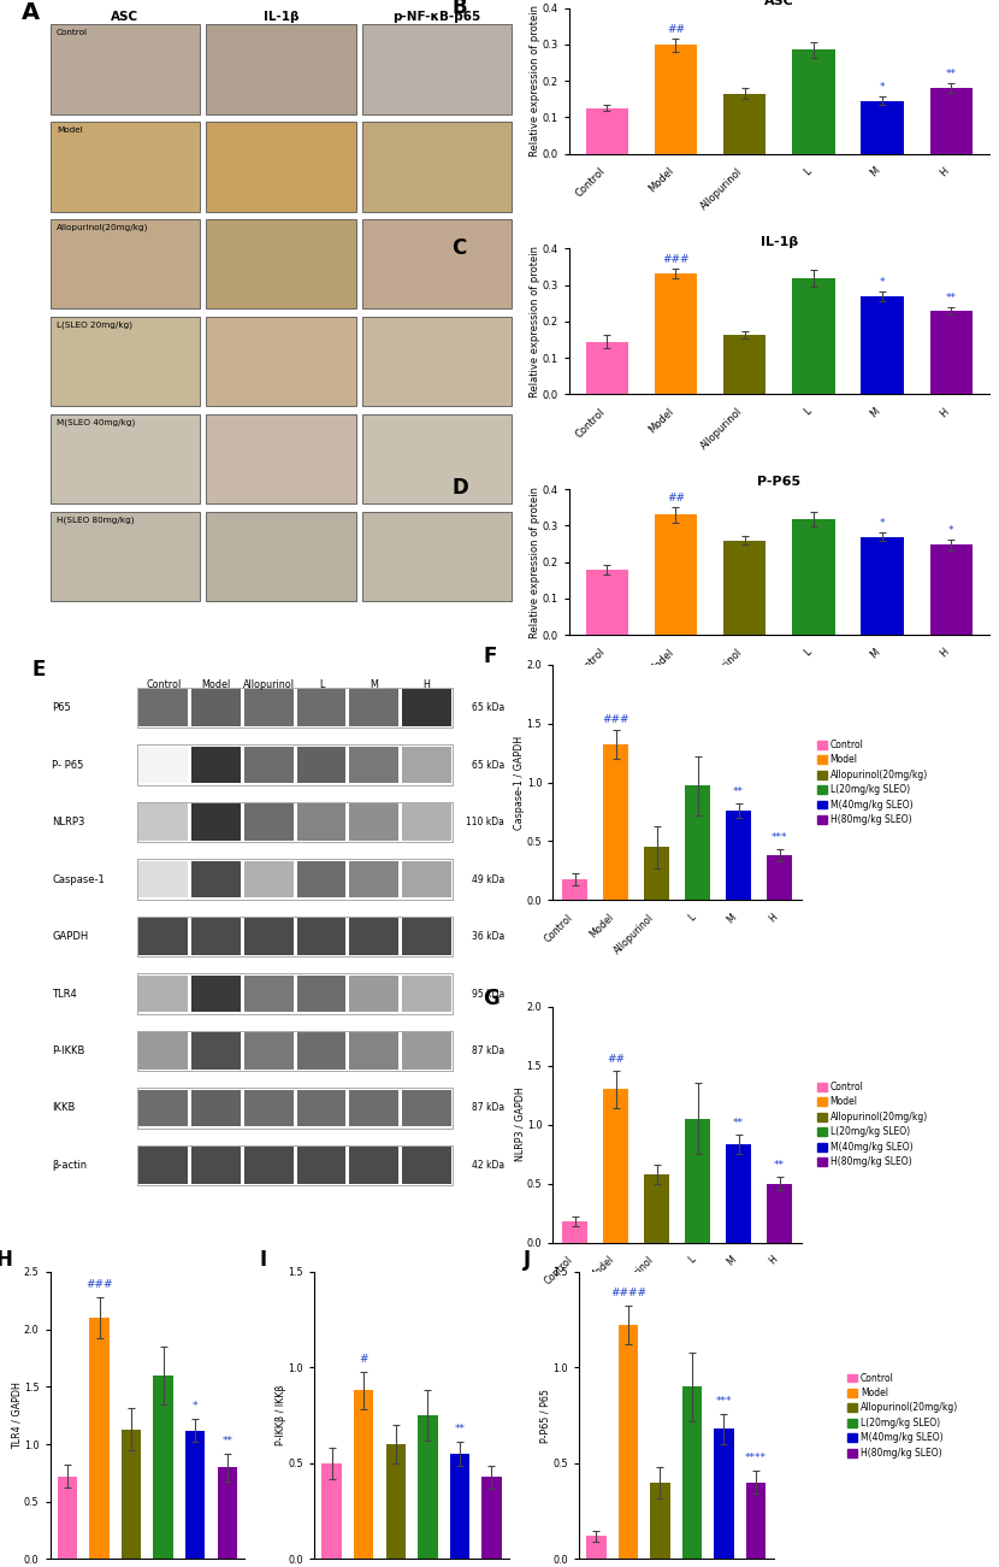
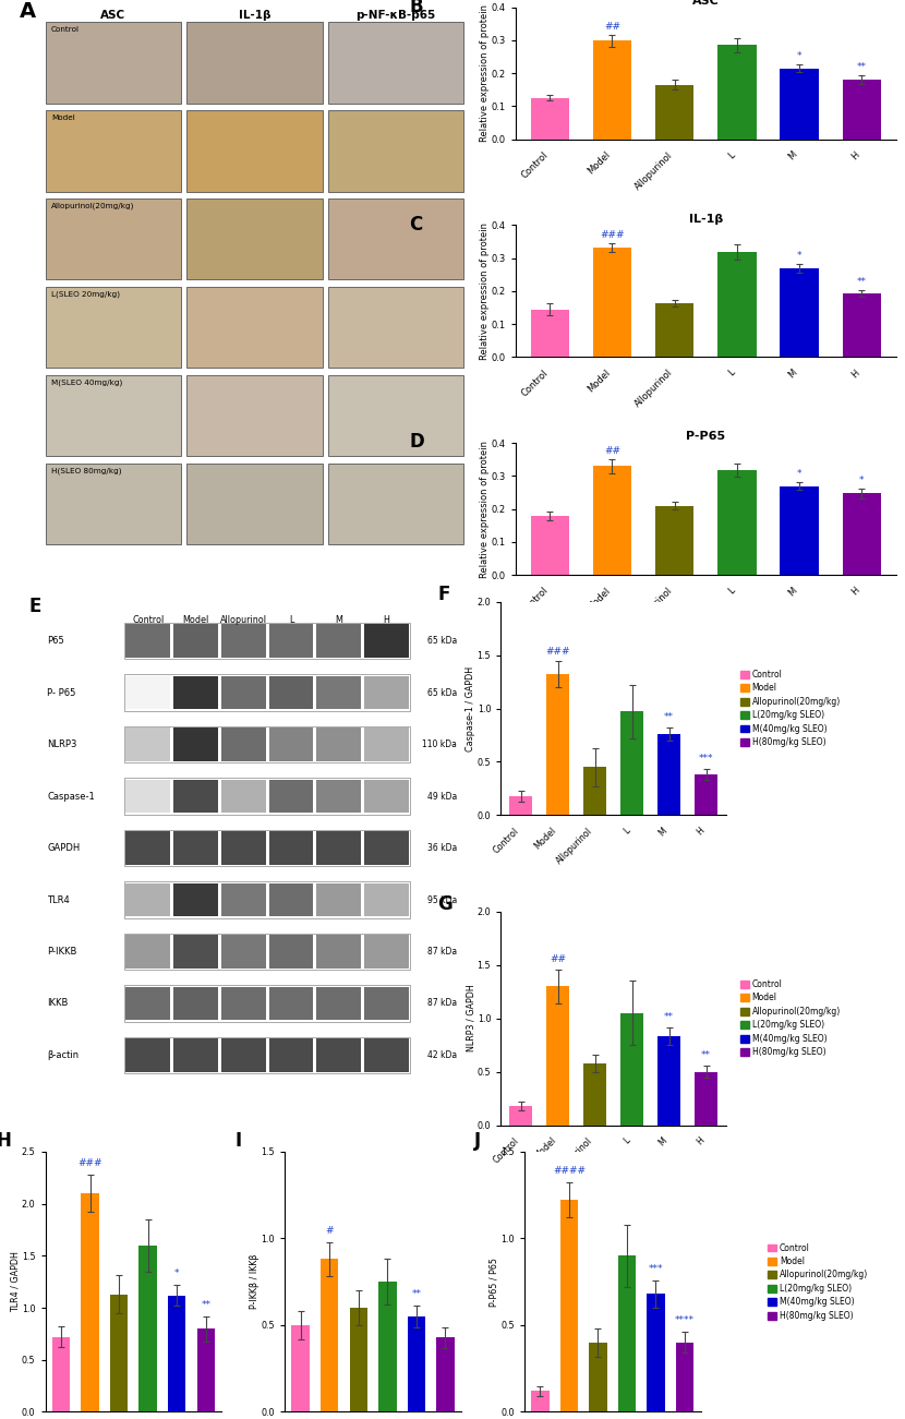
ASC/M: 0.145 -> 0.215
IL-1β/H: 0.230 -> 0.193
P-P65/Allopurinol: 0.260 -> 0.210
